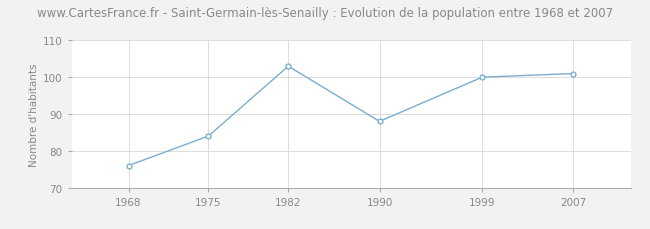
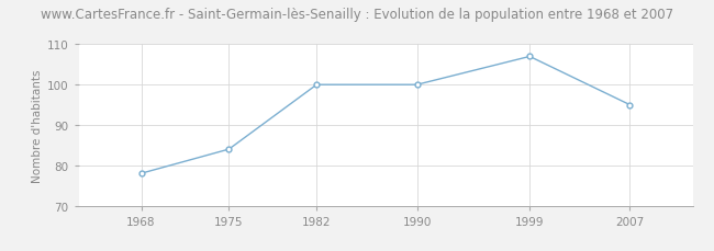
1968: 76 -> 78
1982: 103 -> 100
1990: 88 -> 100
1999: 100 -> 107
2007: 101 -> 95
